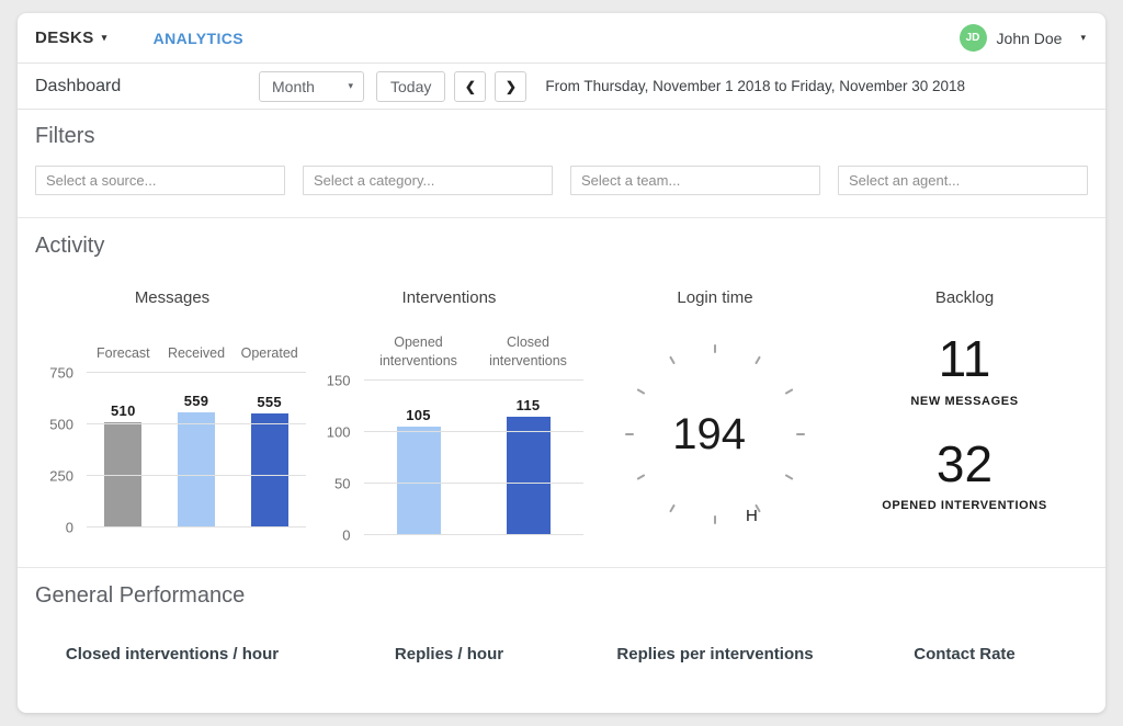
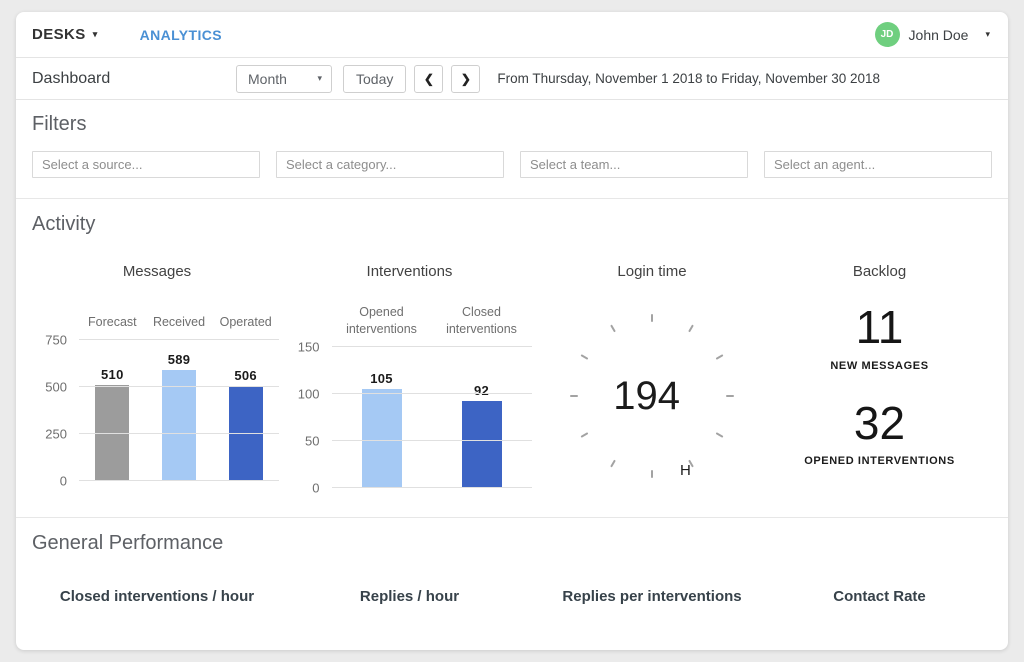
Messages/Received: 559 -> 589
Messages/Operated: 555 -> 506
Interventions/Closed interventions: 115 -> 92
